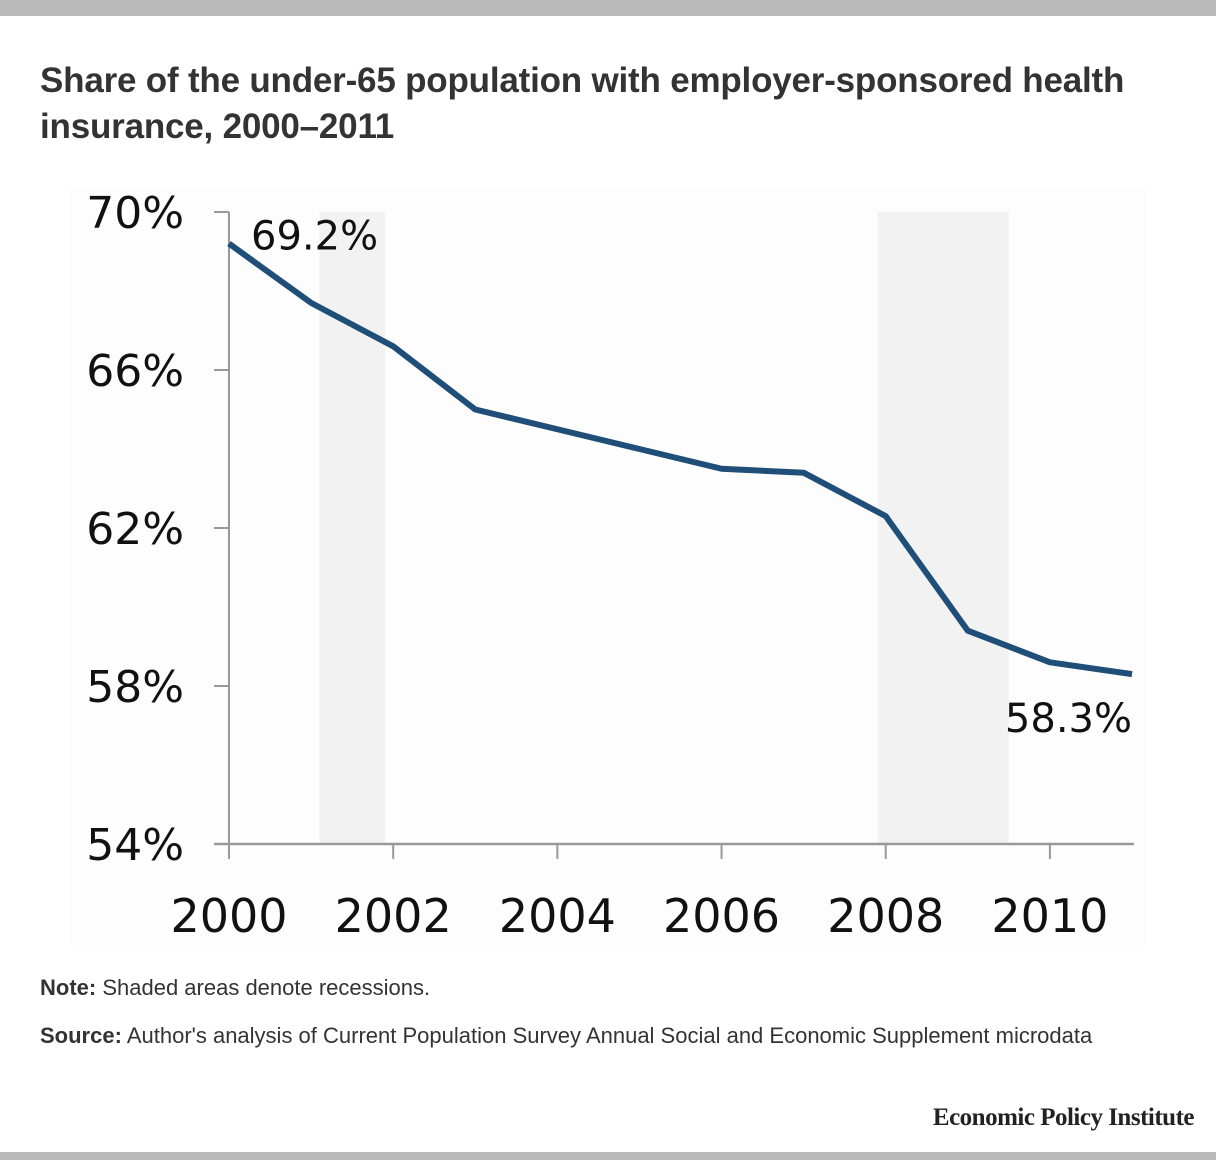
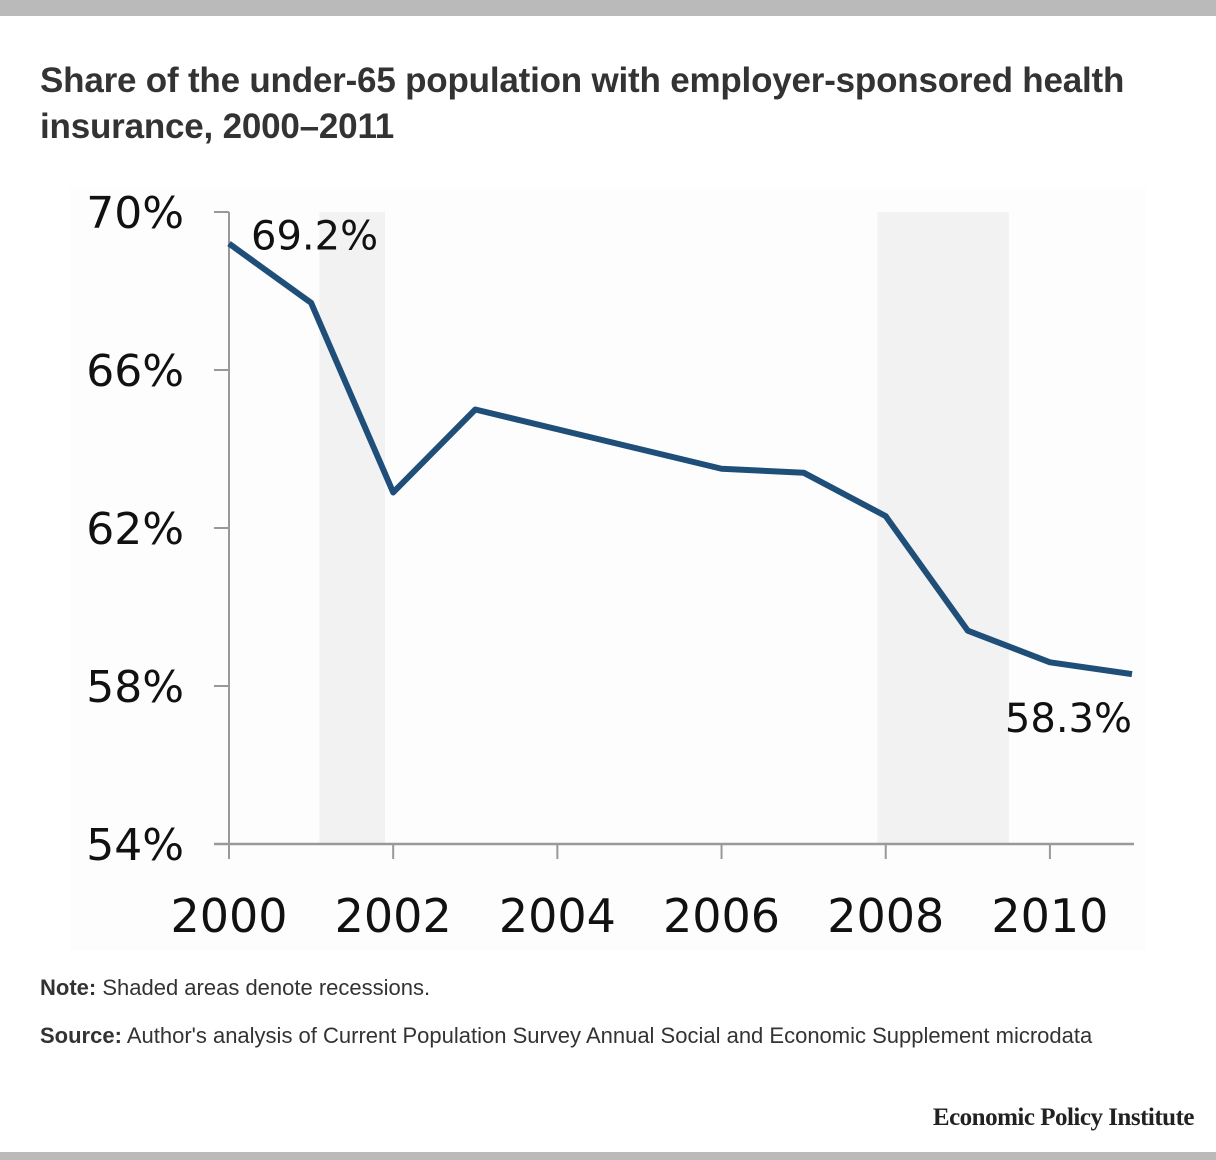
2002: 66.6% -> 62.9%
